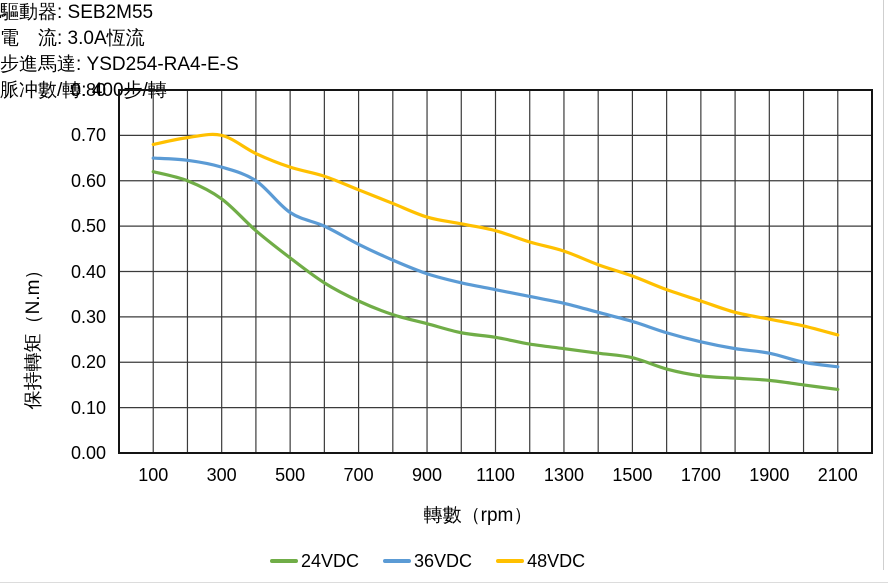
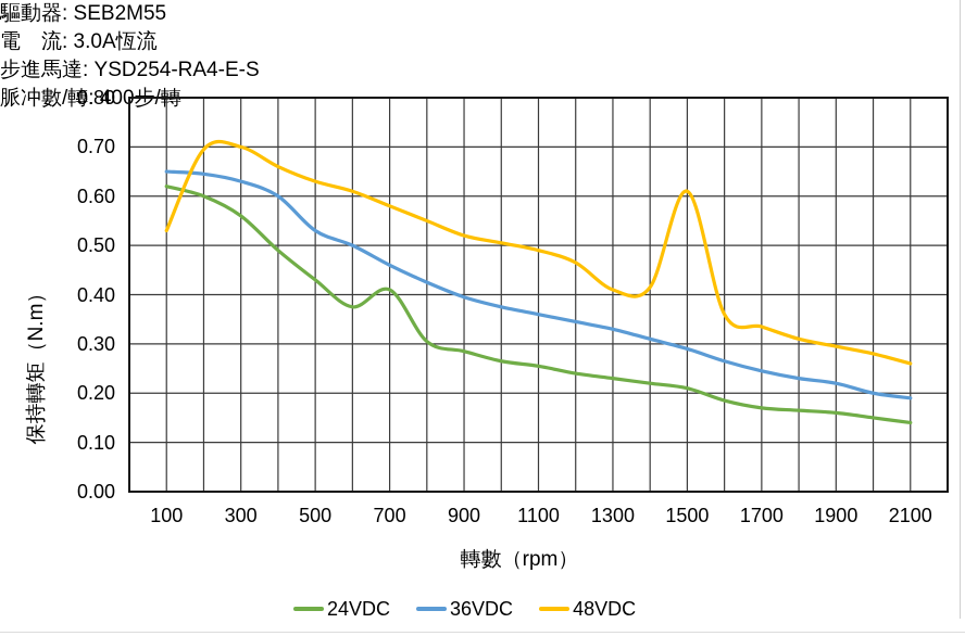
48VDC/100: 0.68 -> 0.53
24VDC/700: 0.34 -> 0.41
48VDC/1300: 0.45 -> 0.41
48VDC/1500: 0.39 -> 0.61
